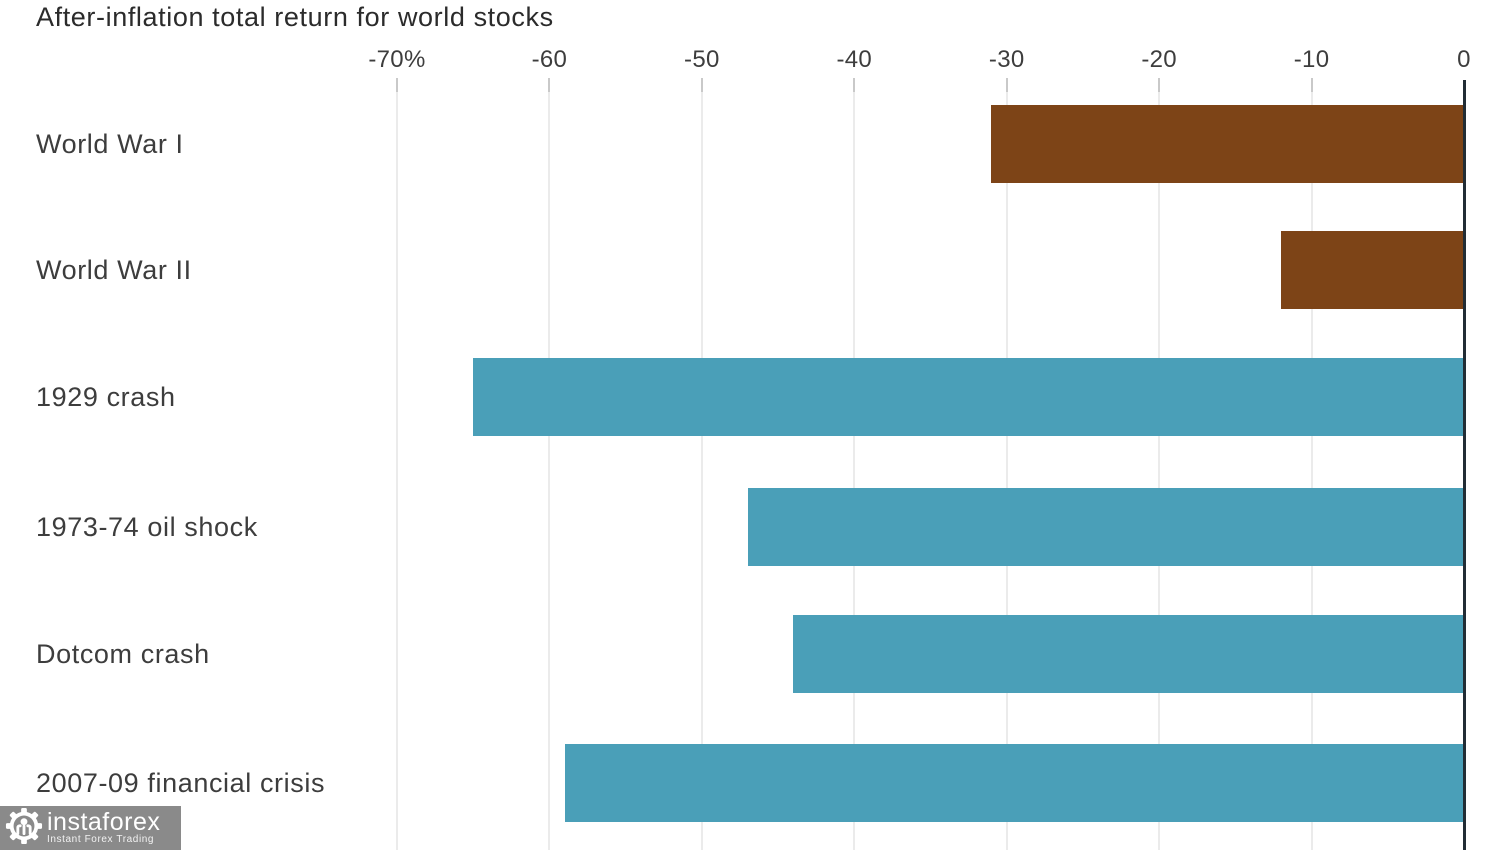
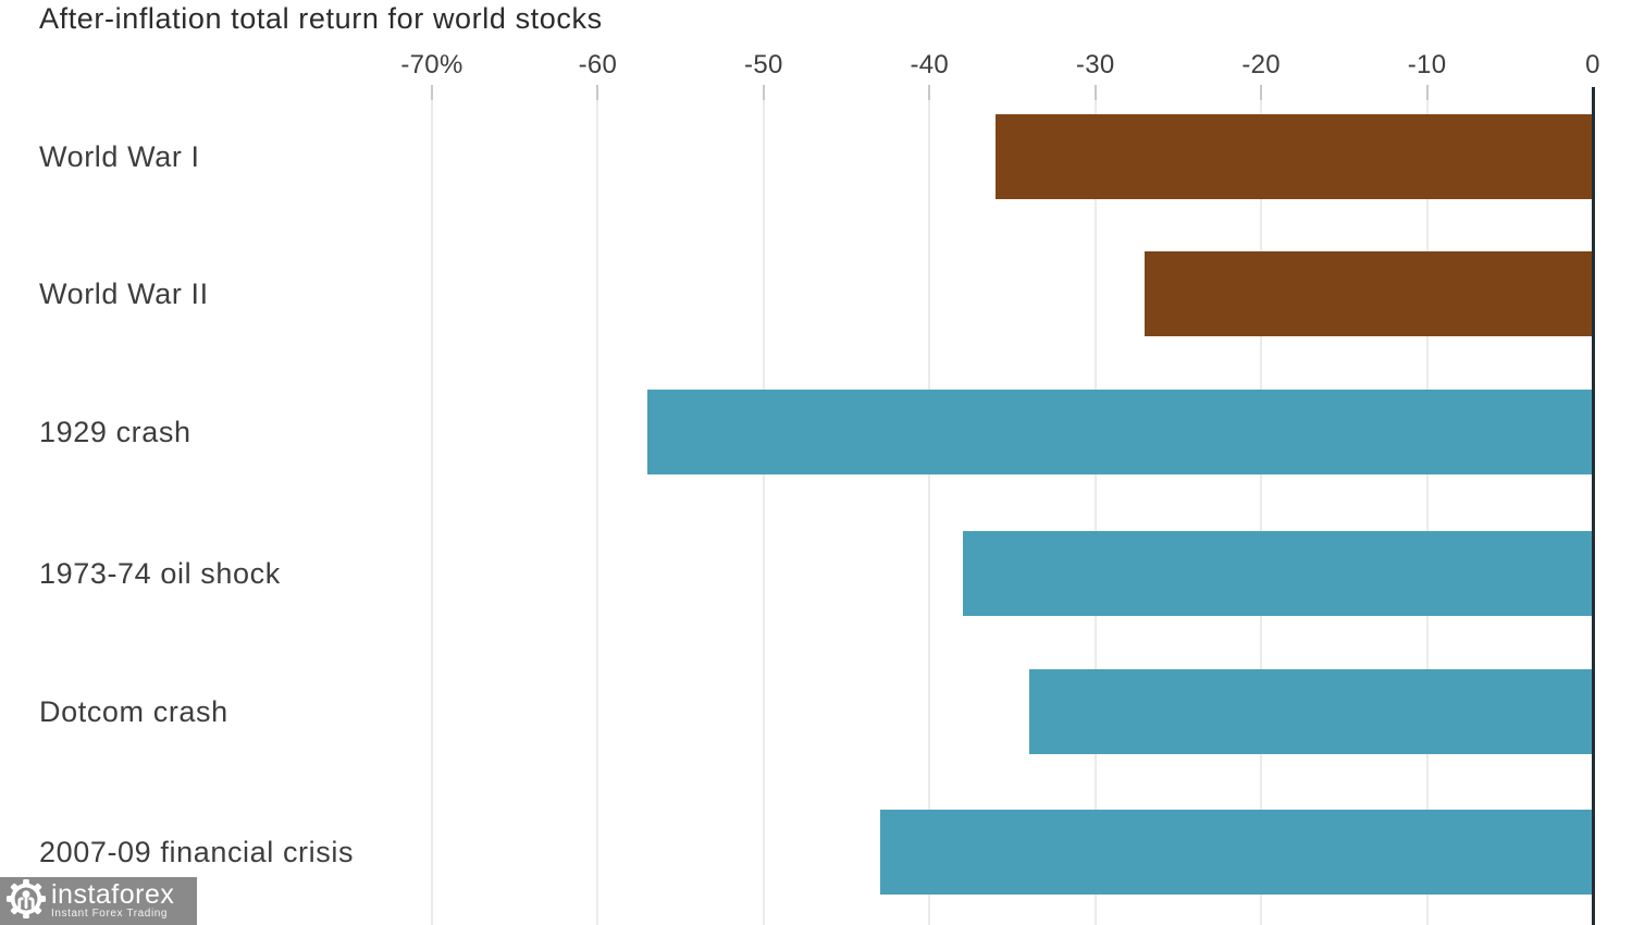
World War I: -31 -> -36
World War II: -12 -> -27
1929 crash: -65 -> -57
1973-74 oil shock: -47 -> -38
Dotcom crash: -44 -> -34
2007-09 financial crisis: -59 -> -43
